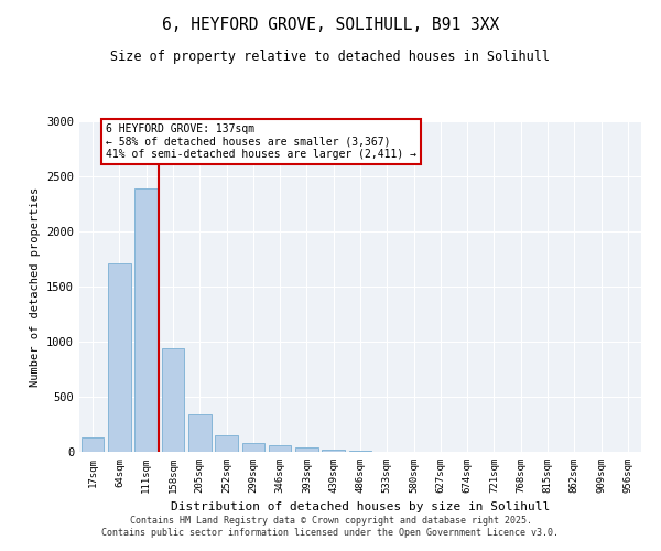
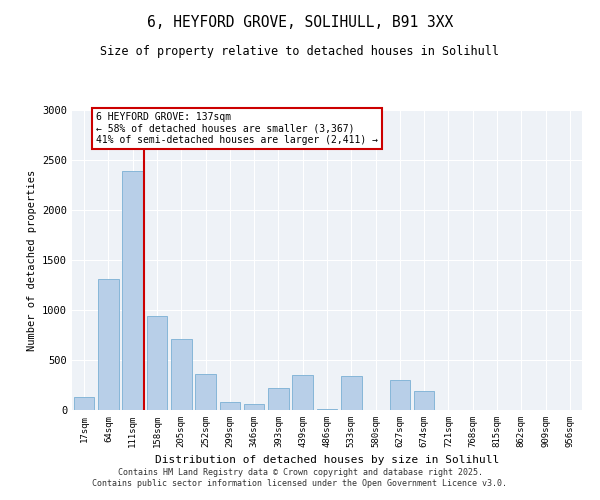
64sqm: 1710 -> 1310
205sqm: 340 -> 710
252sqm: 150 -> 360
393sqm: 40 -> 220
439sqm: 20 -> 350
533sqm: 0 -> 340
627sqm: 0 -> 300
674sqm: 0 -> 190
